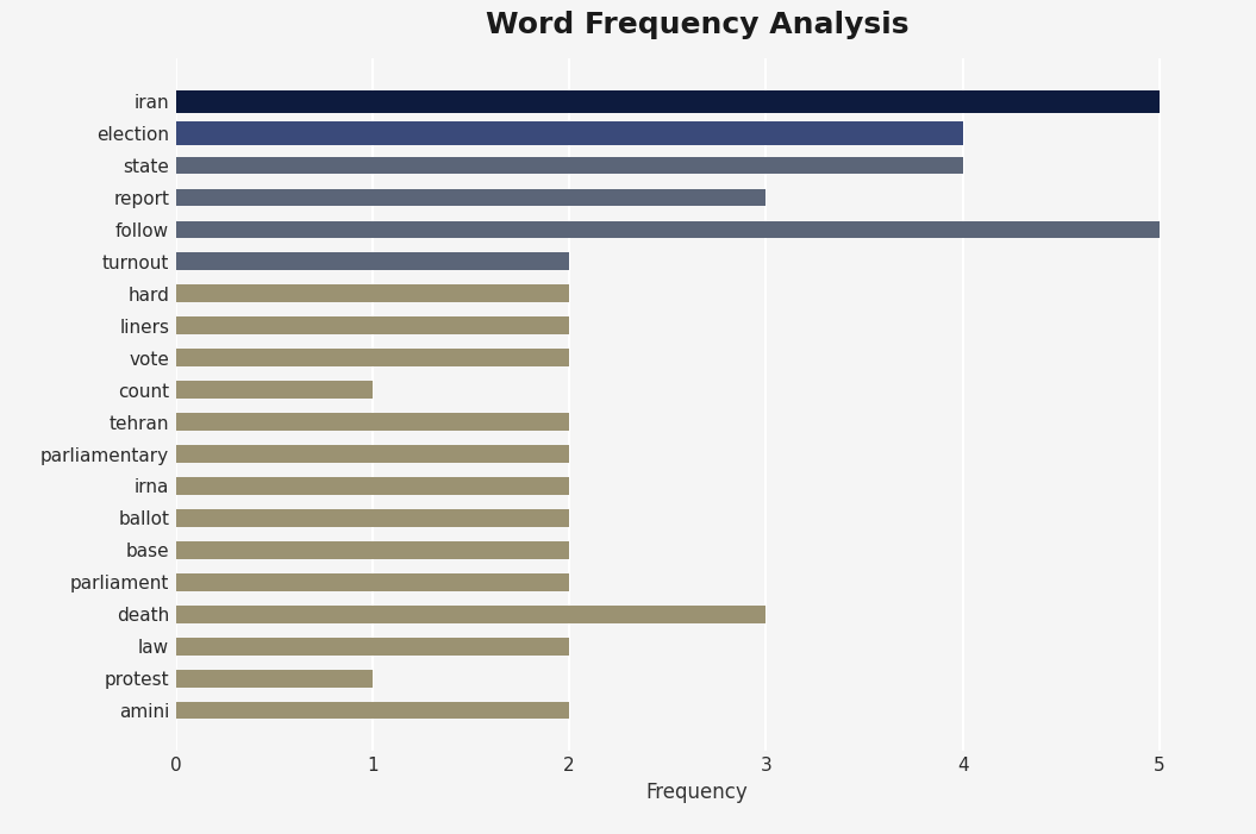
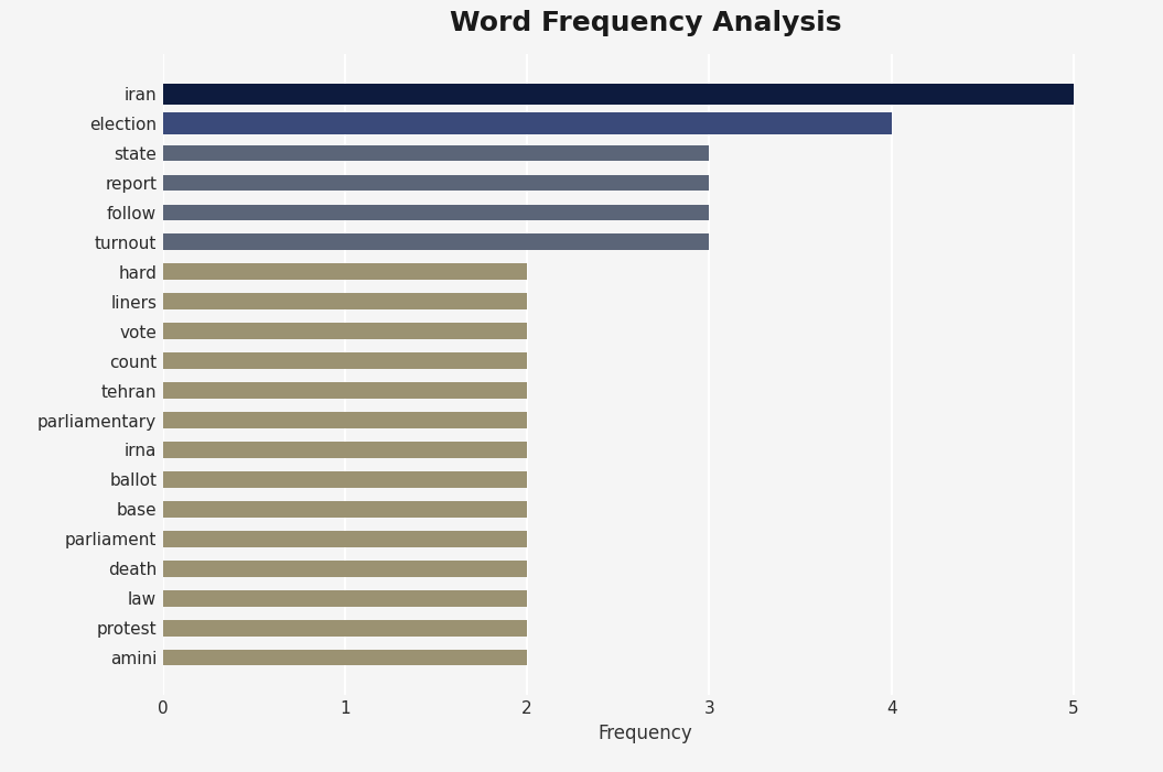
state: 4 -> 3
follow: 5 -> 3
turnout: 2 -> 3
count: 1 -> 2
death: 3 -> 2
protest: 1 -> 2
